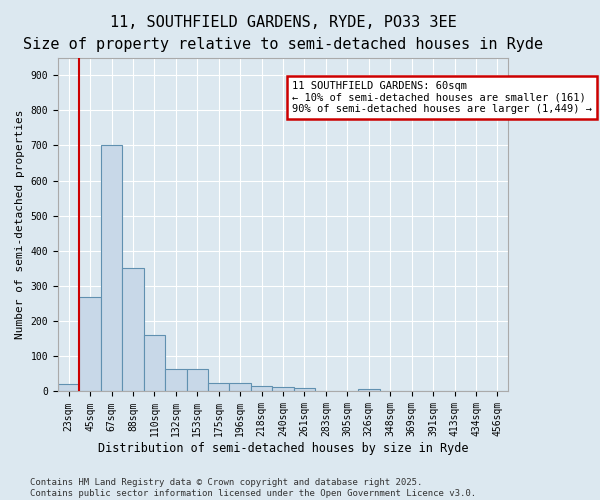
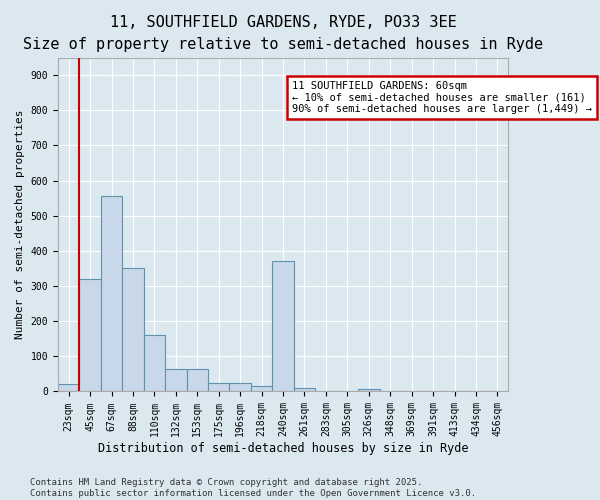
45sqm: 270 -> 320
67sqm: 700 -> 555
240sqm: 12 -> 370
